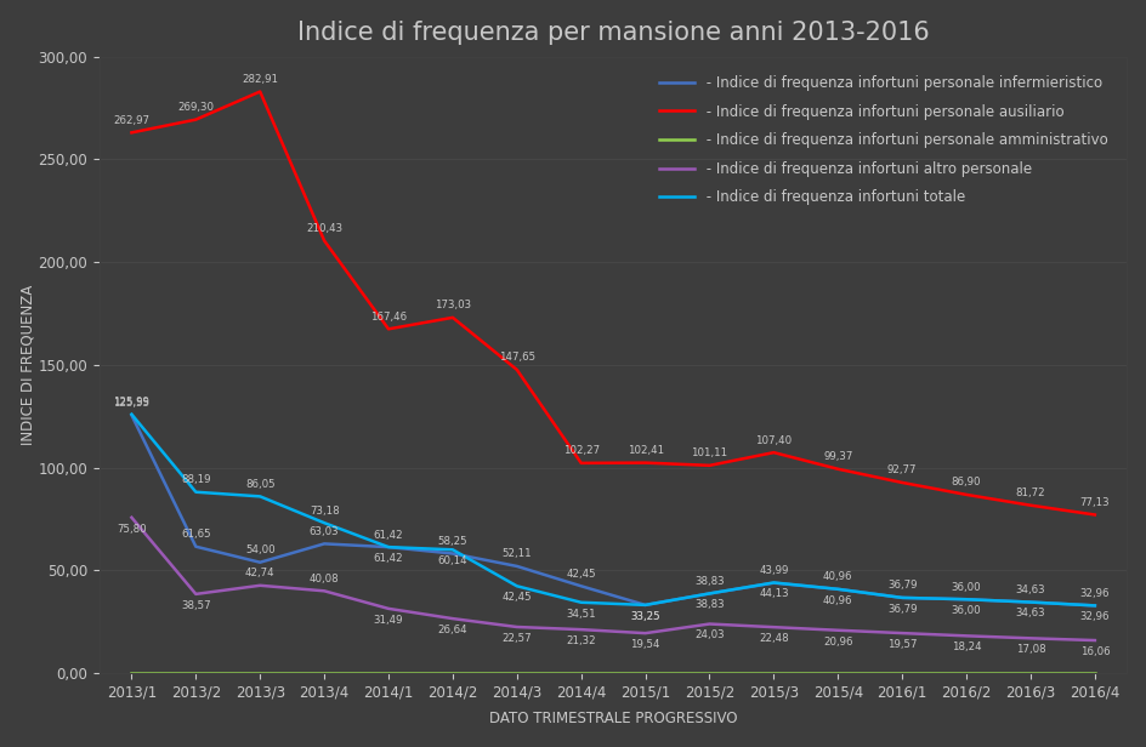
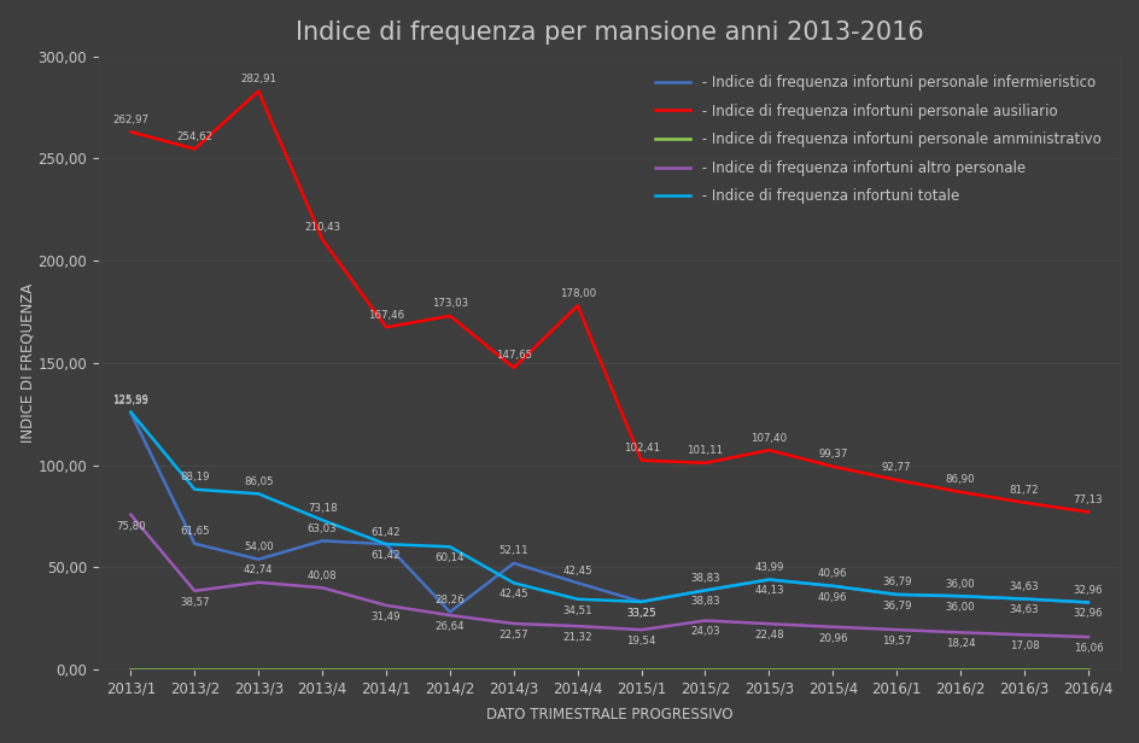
- Indice di frequenza infortuni personale ausiliario/2013/2: 269,30 -> 254,62
- Indice di frequenza infortuni personale infermieristico/2014/2: 58,25 -> 28,26
- Indice di frequenza infortuni personale ausiliario/2014/4: 102,27 -> 178,00
